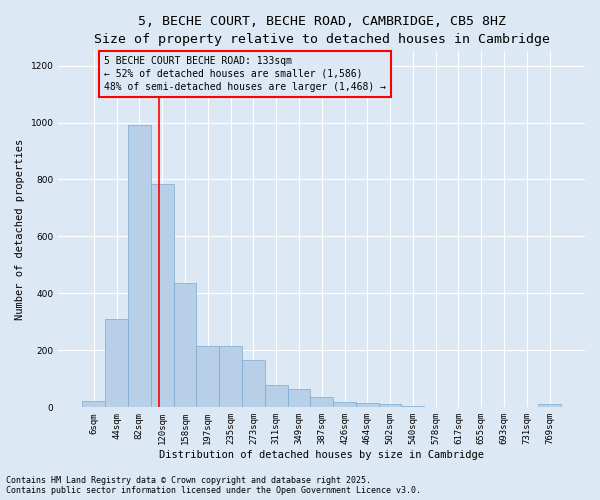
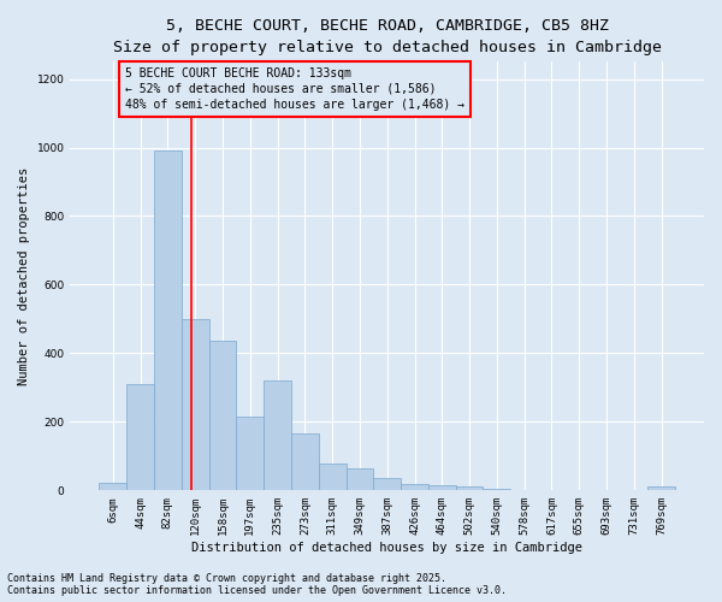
120sqm: 785 -> 500
235sqm: 215 -> 320
